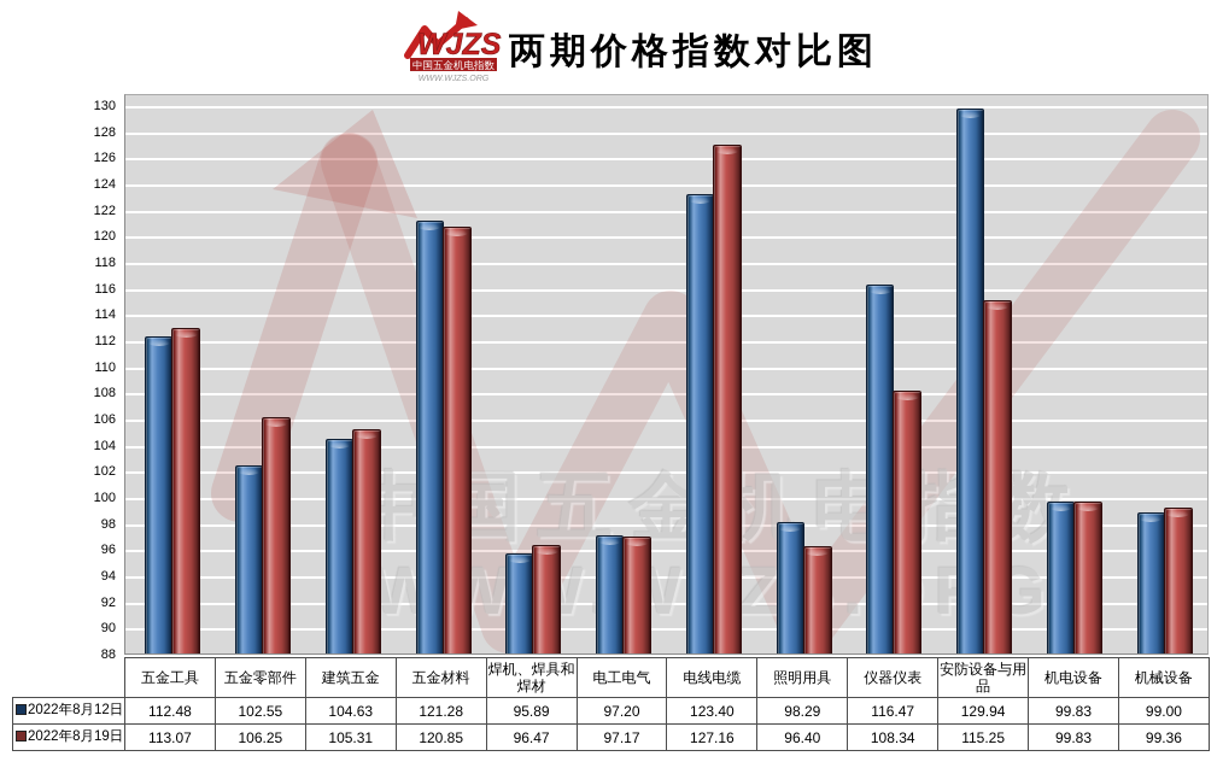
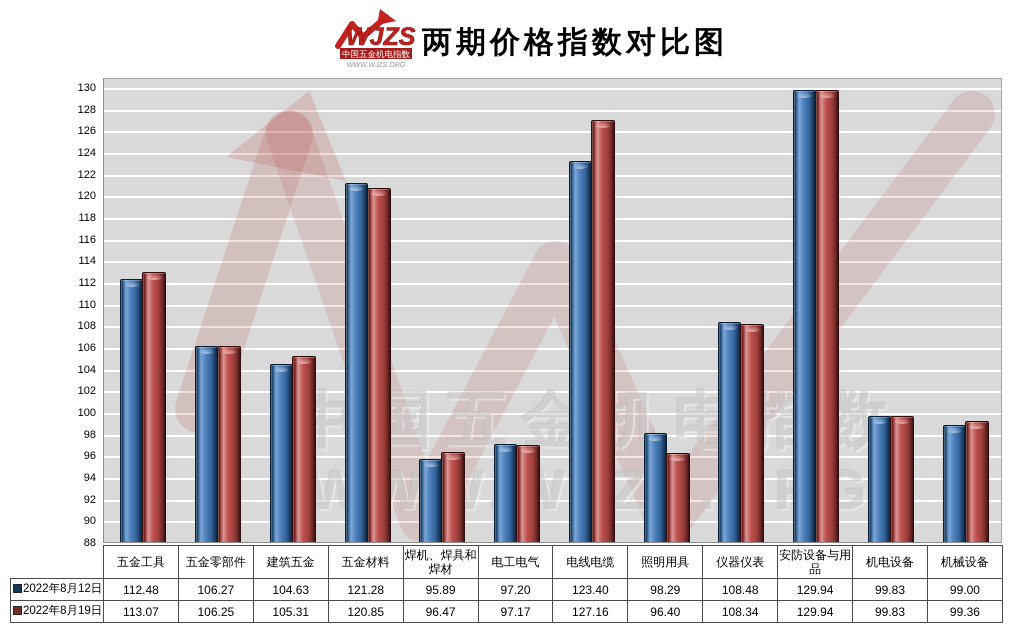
2022年8月12日/五金零部件: 102.55 -> 106.27
2022年8月12日/仪器仪表: 116.47 -> 108.48
2022年8月19日/安防设备与用品: 115.25 -> 129.94
